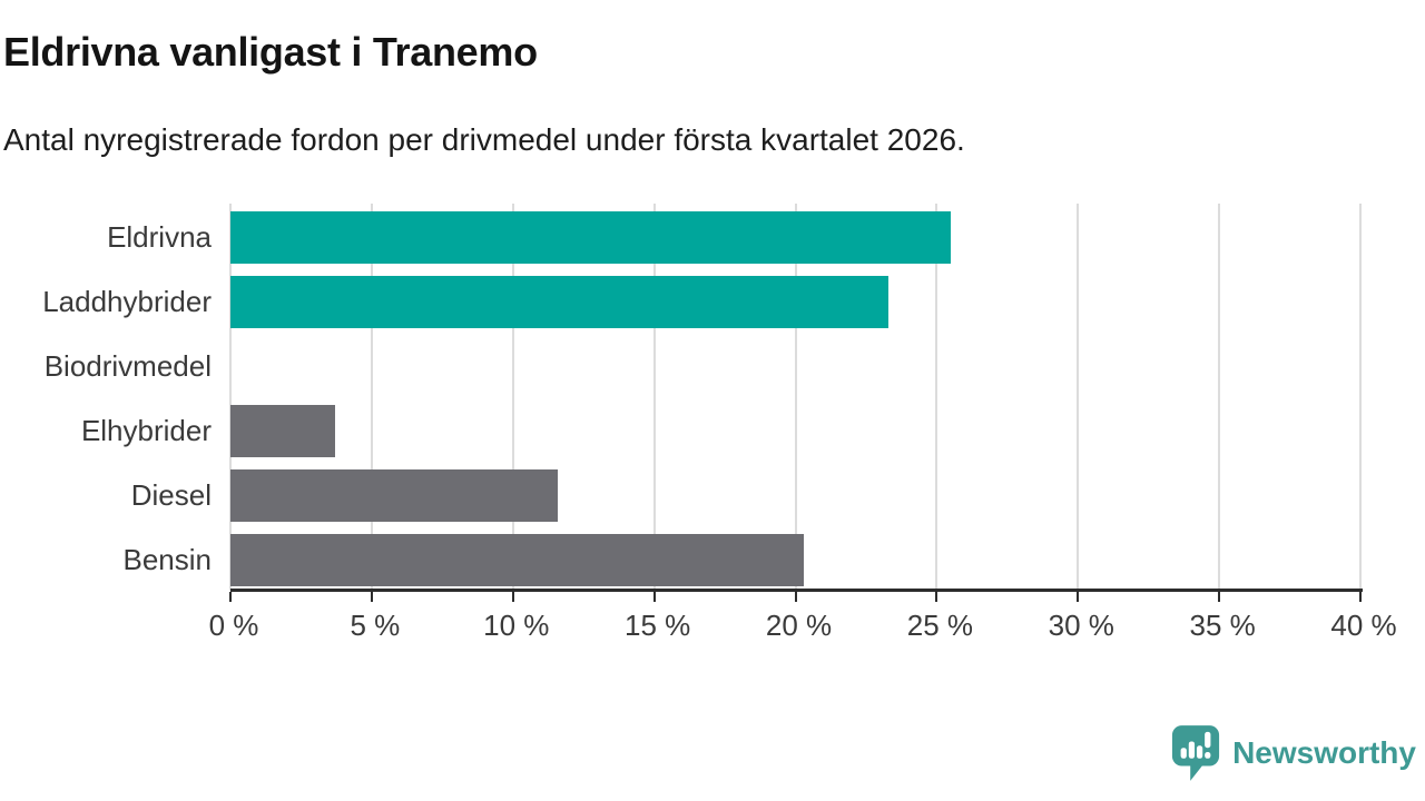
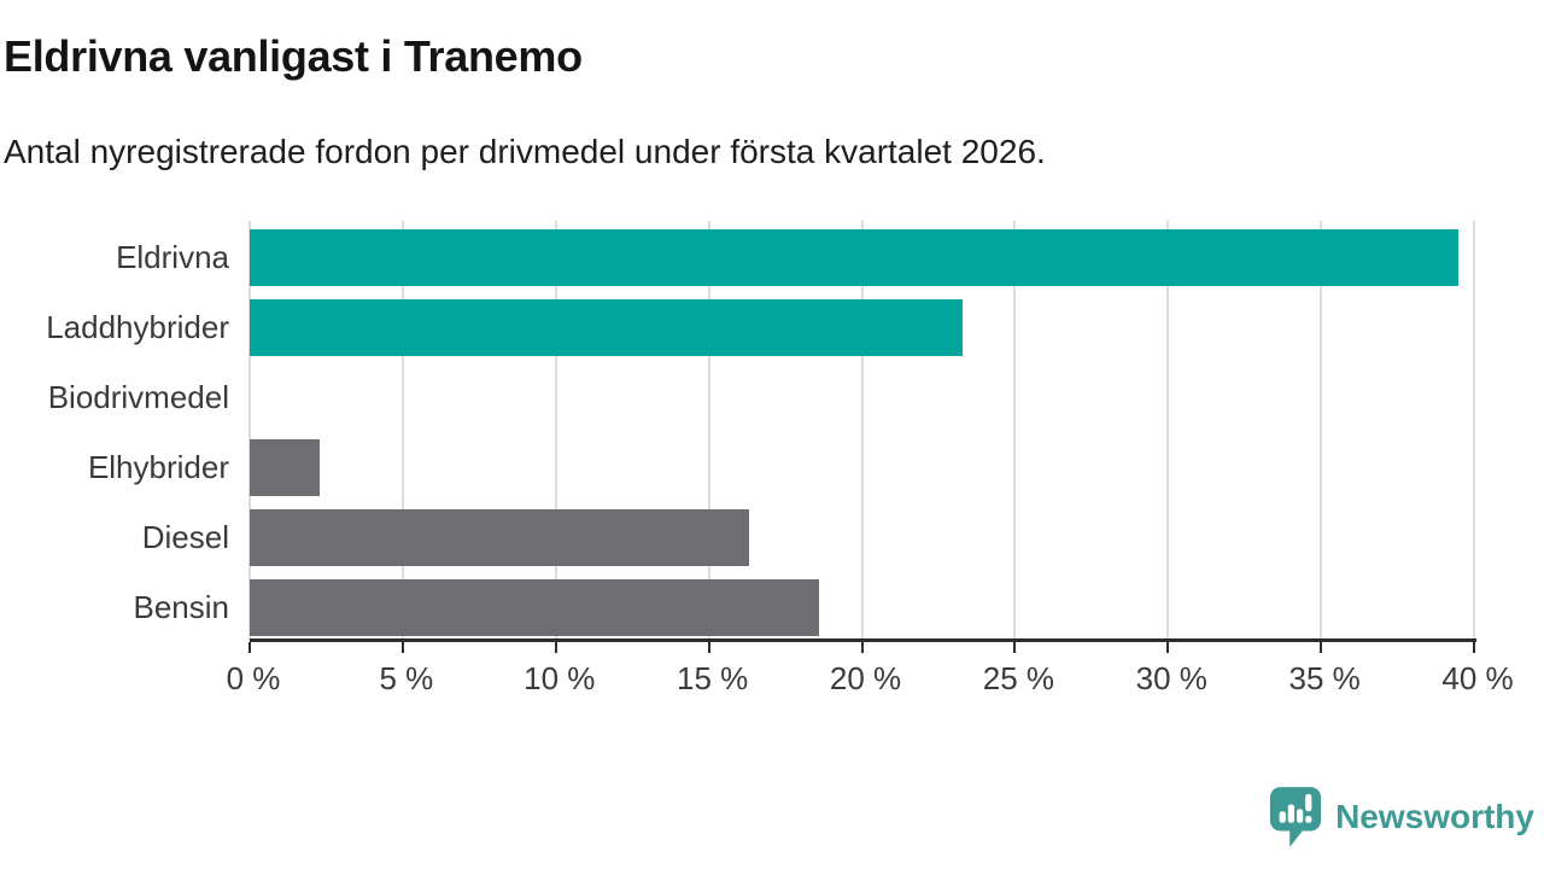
Eldrivna: 25.5% -> 39.5%
Elhybrider: 3.7% -> 2.3%
Diesel: 11.6% -> 16.3%
Bensin: 20.3% -> 18.6%
